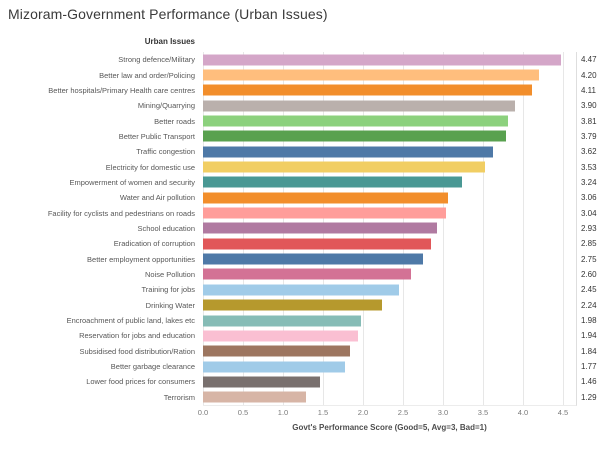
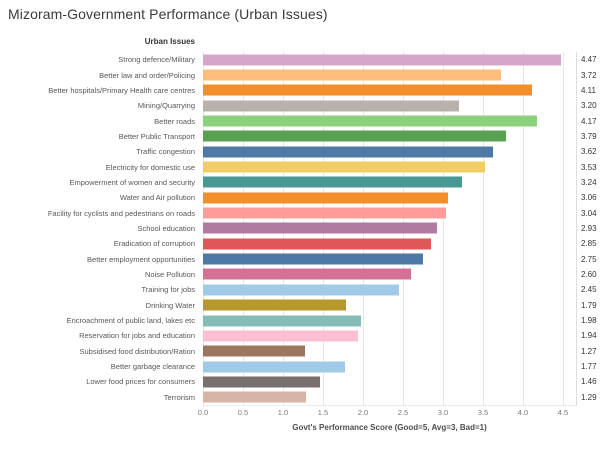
Better law and order/Policing: 4.20 -> 3.72
Mining/Quarrying: 3.90 -> 3.20
Better roads: 3.81 -> 4.17
Drinking Water: 2.24 -> 1.79
Subsidised food distribution/Ration: 1.84 -> 1.27
